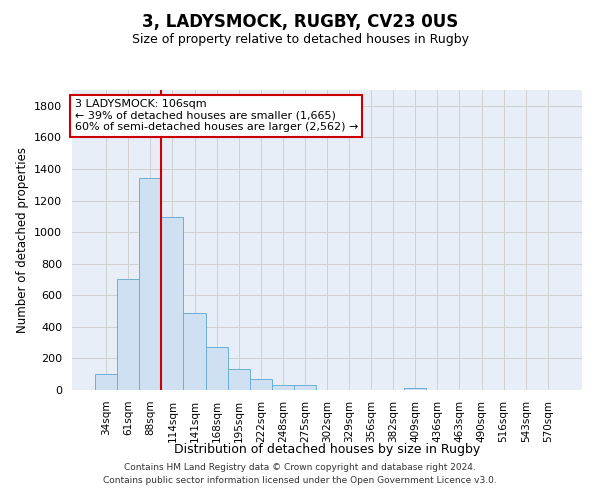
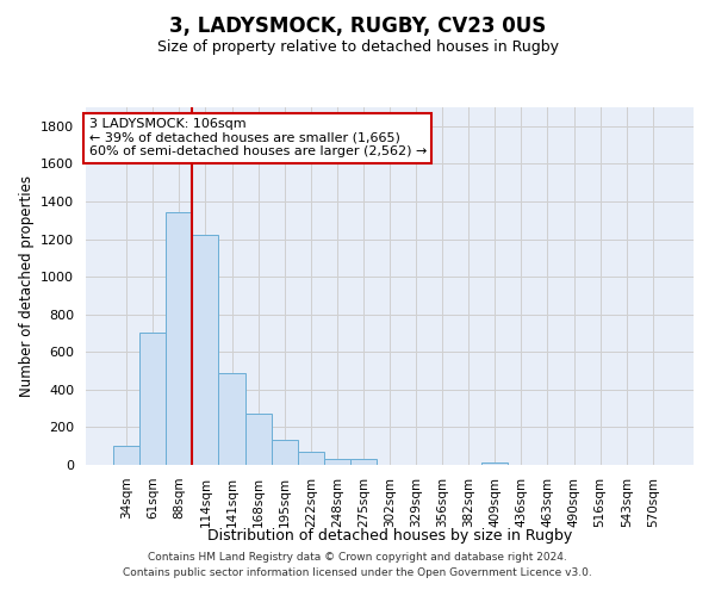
114sqm: 1100 -> 1220
